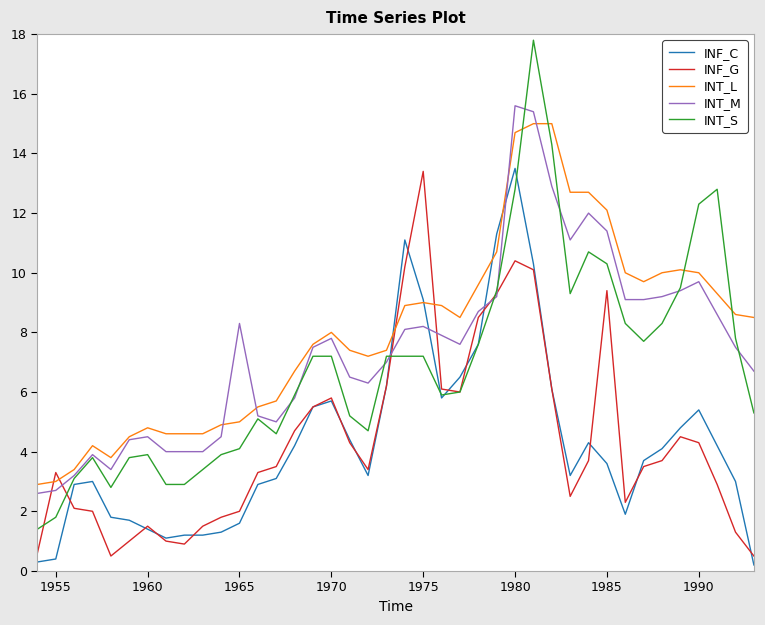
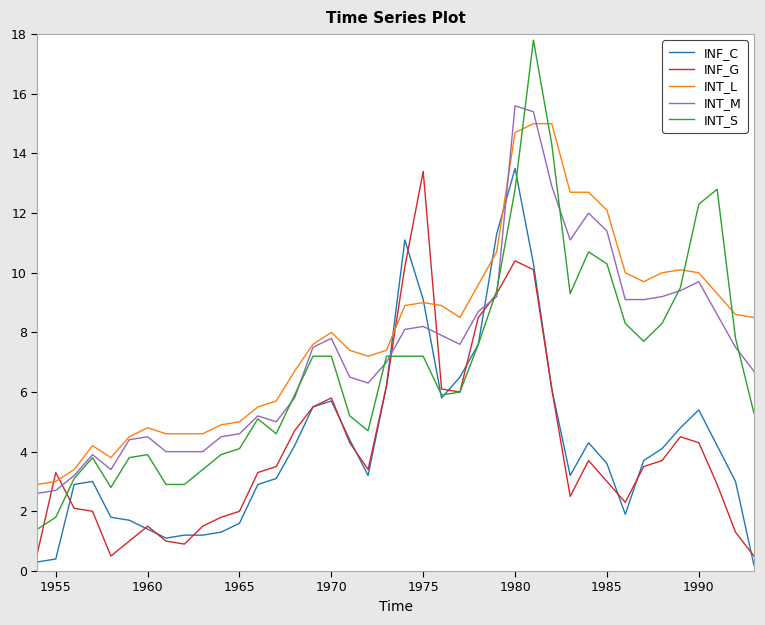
INT_M/1965: 8.3 -> 4.6
INF_G/1985: 9.4 -> 3.0
